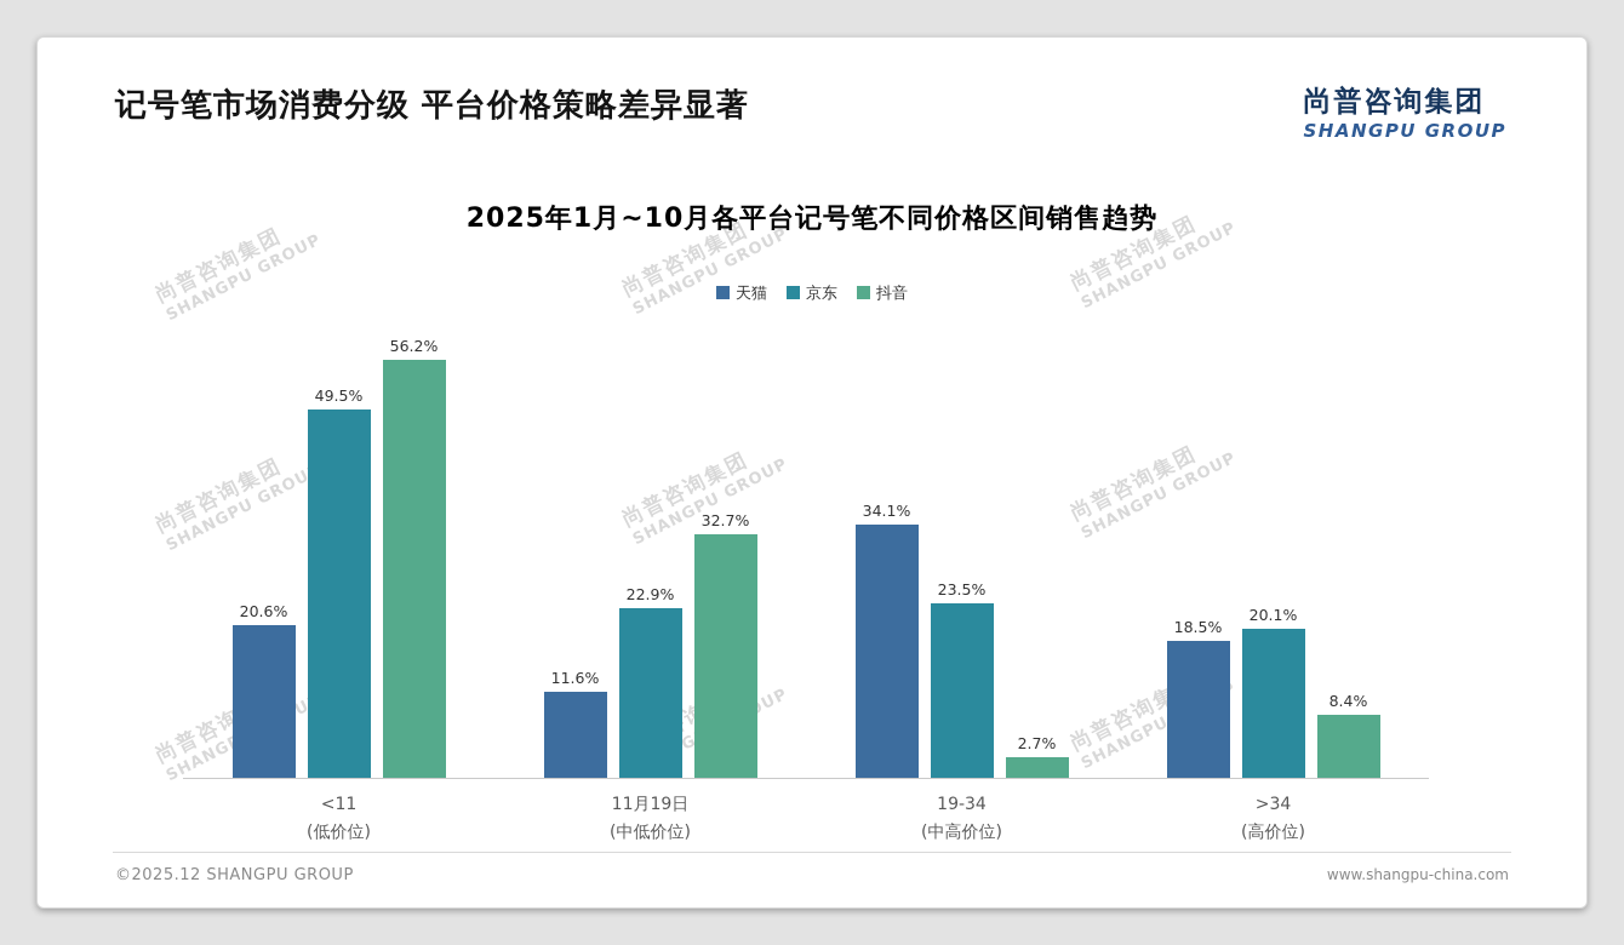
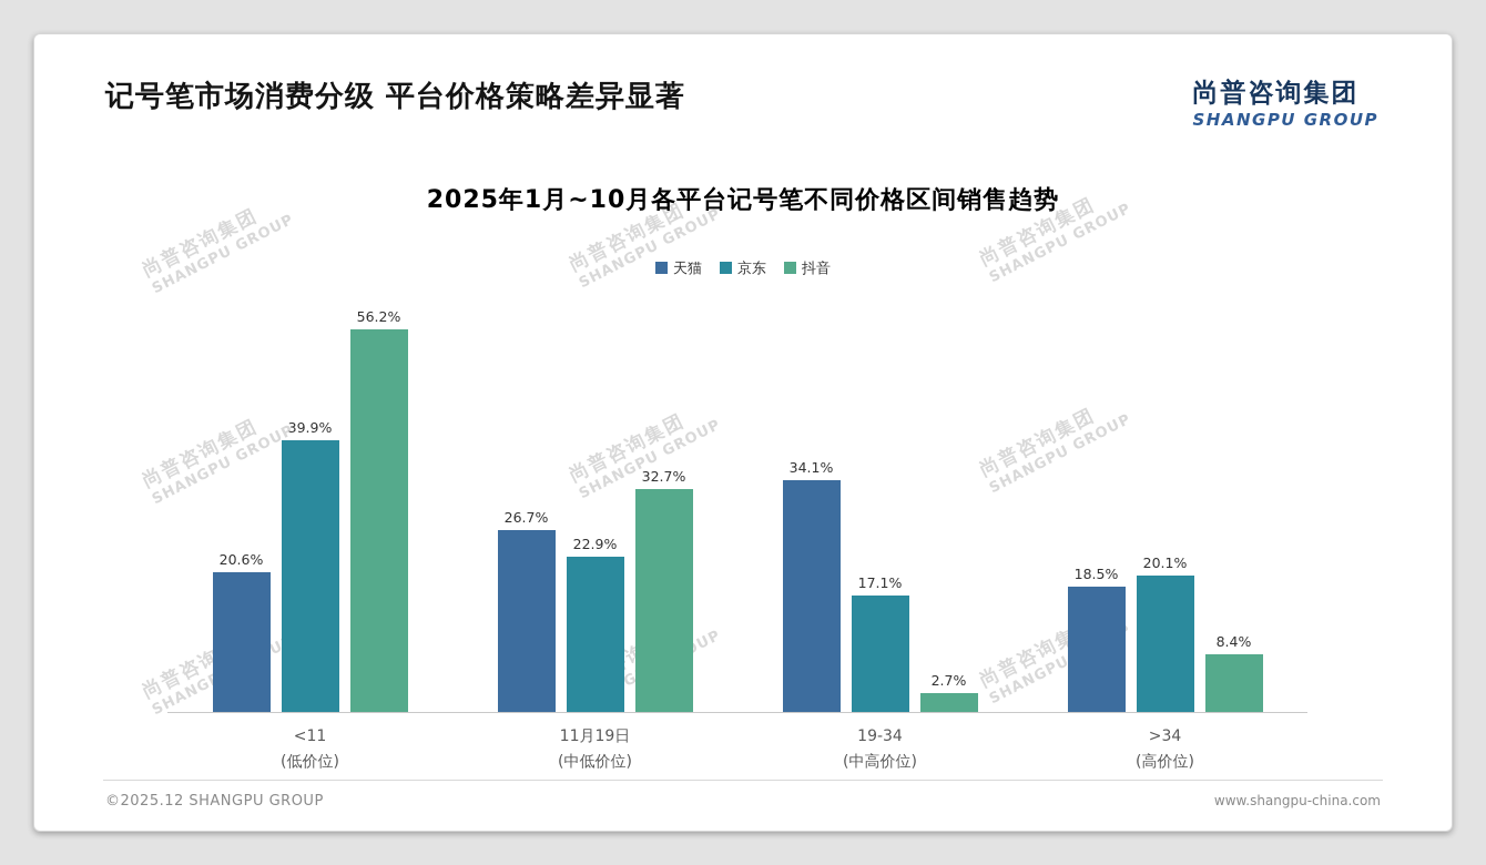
京东/<11: 49.5% -> 39.9%
天猫/11月19日: 11.6% -> 26.7%
京东/19-34: 23.5% -> 17.1%
